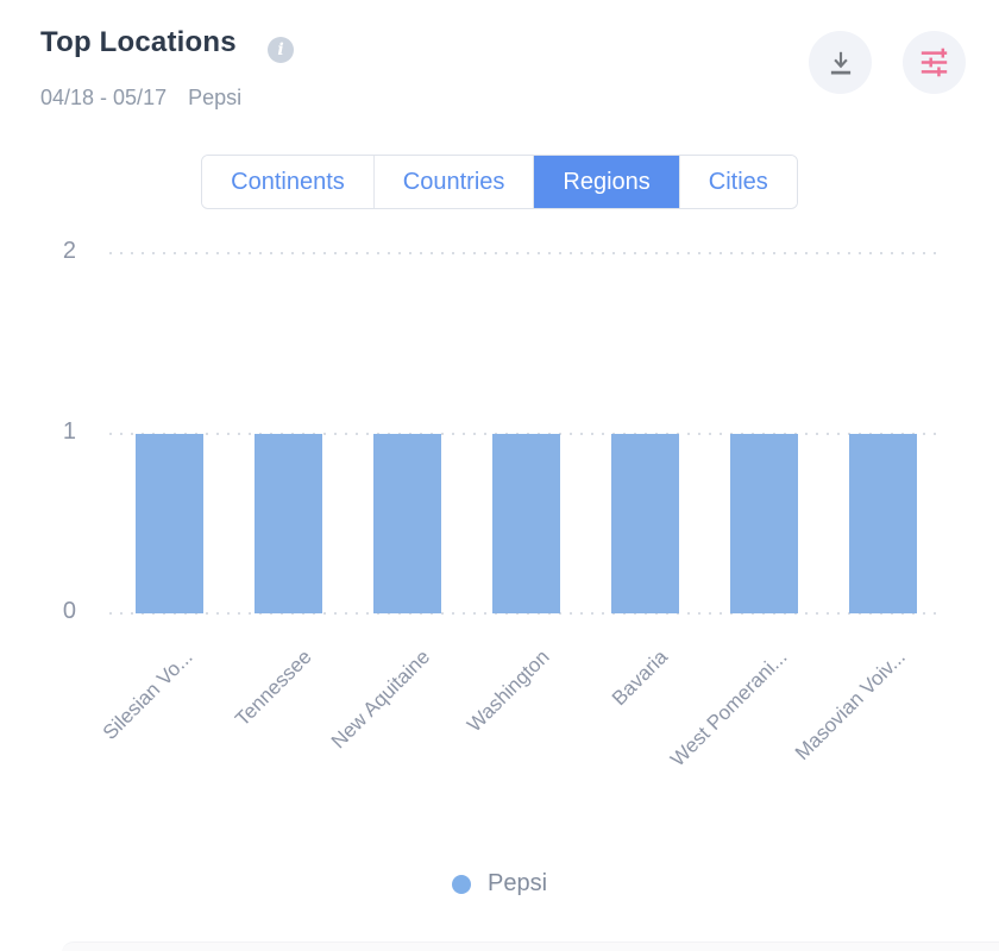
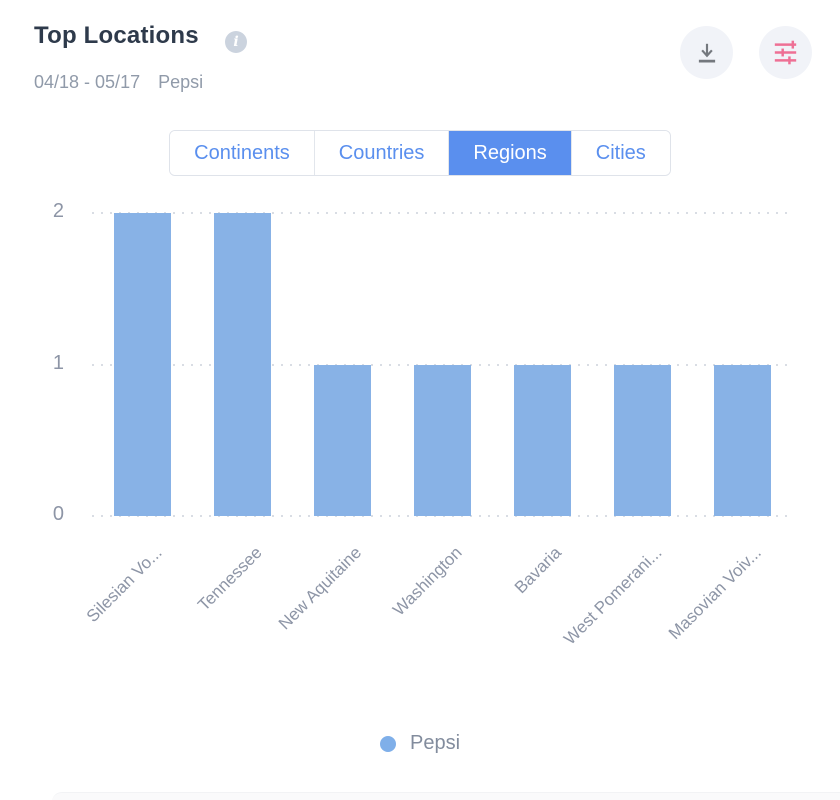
Silesian Vo...: 1 -> 2
Tennessee: 1 -> 2
